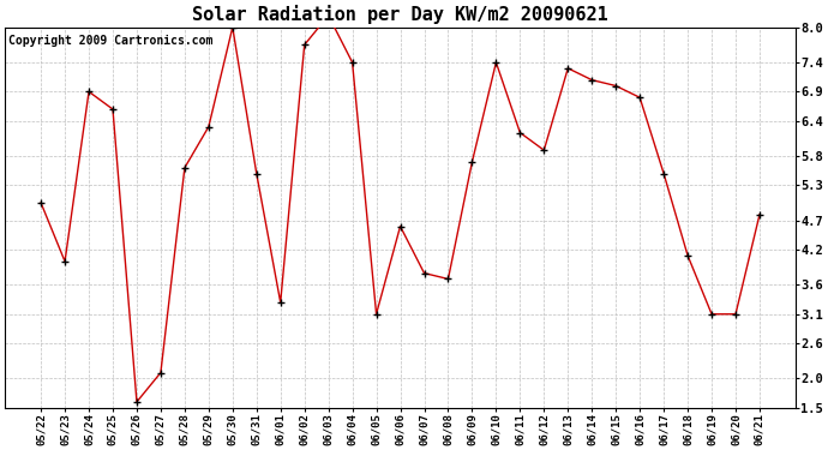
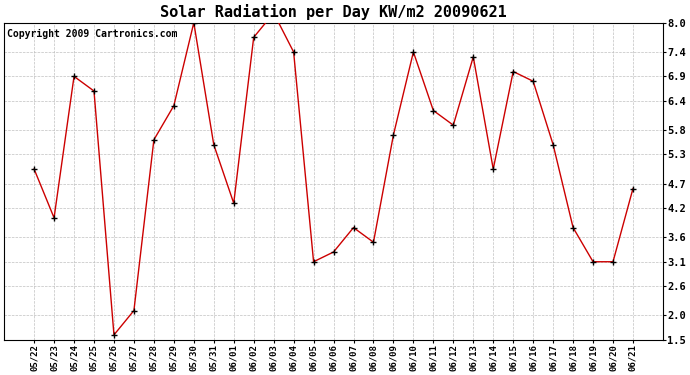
06/01: 3.3 -> 4.3
06/06: 4.6 -> 3.3
06/08: 3.7 -> 3.5
06/14: 7.1 -> 5.0
06/18: 4.1 -> 3.8
06/21: 4.8 -> 4.6
